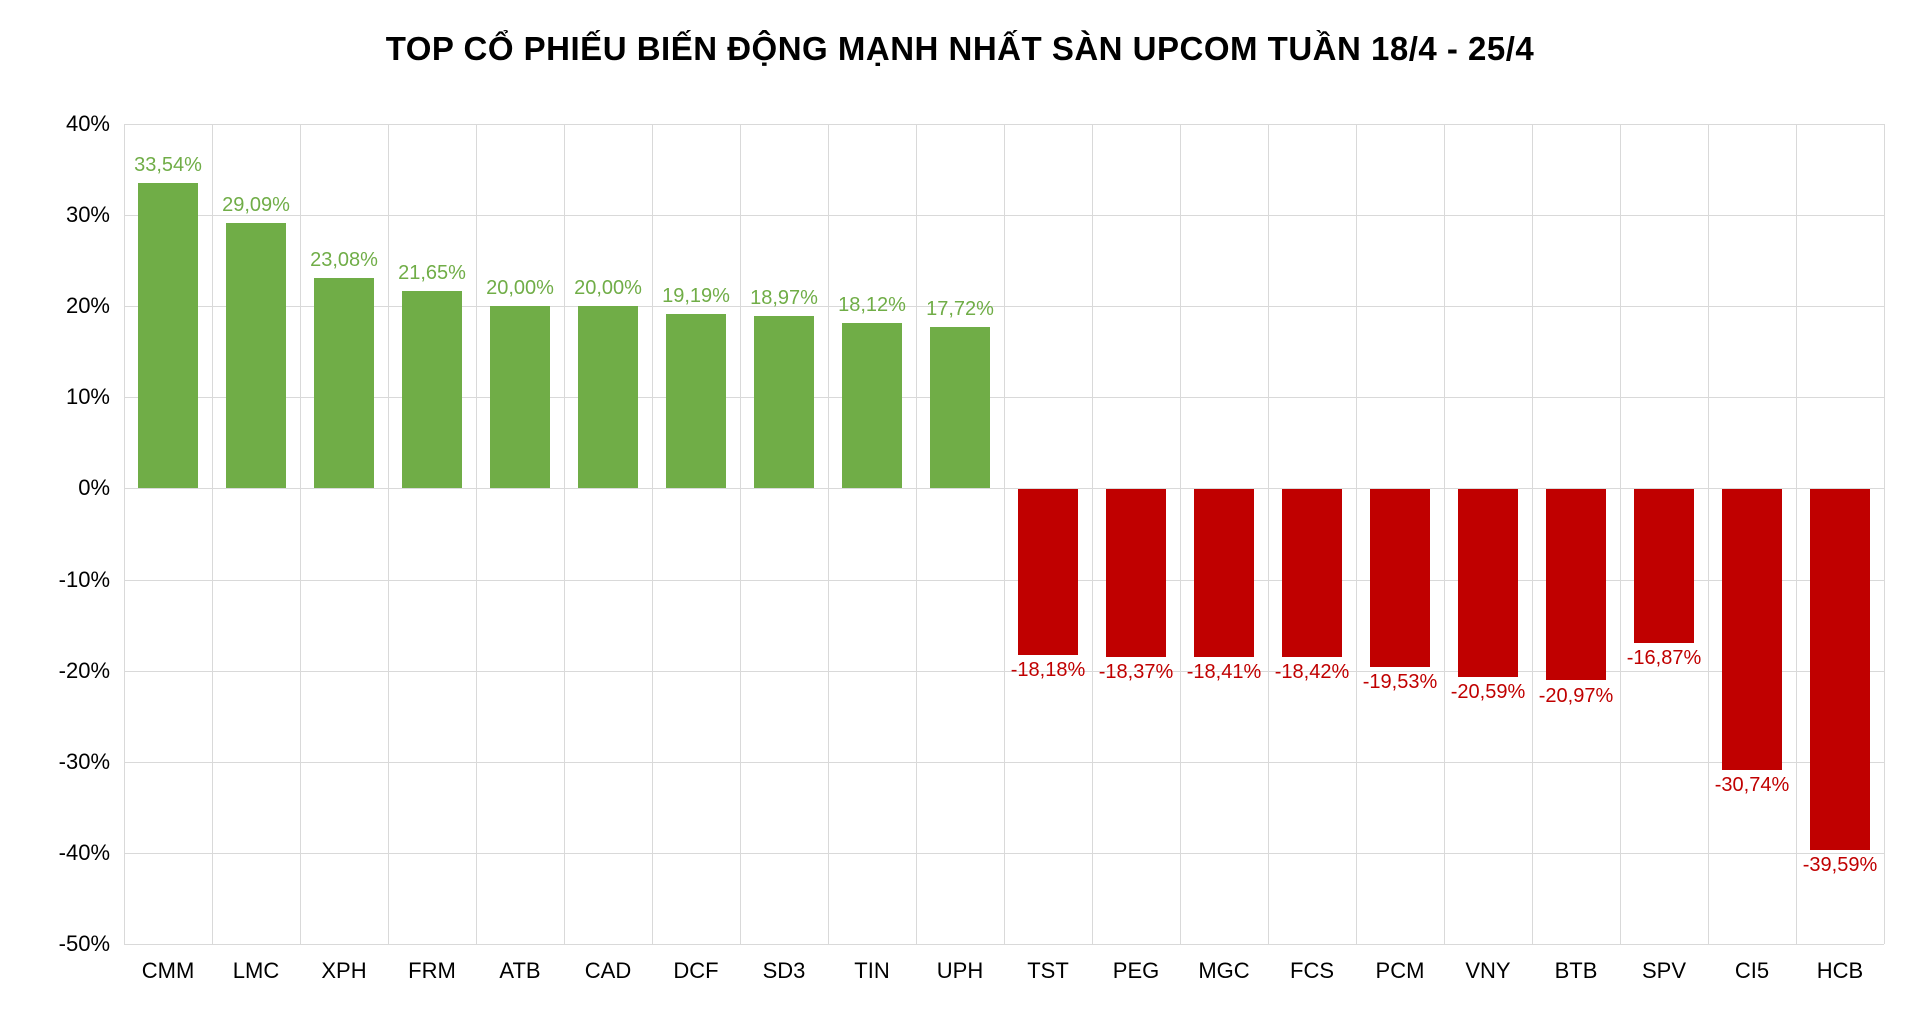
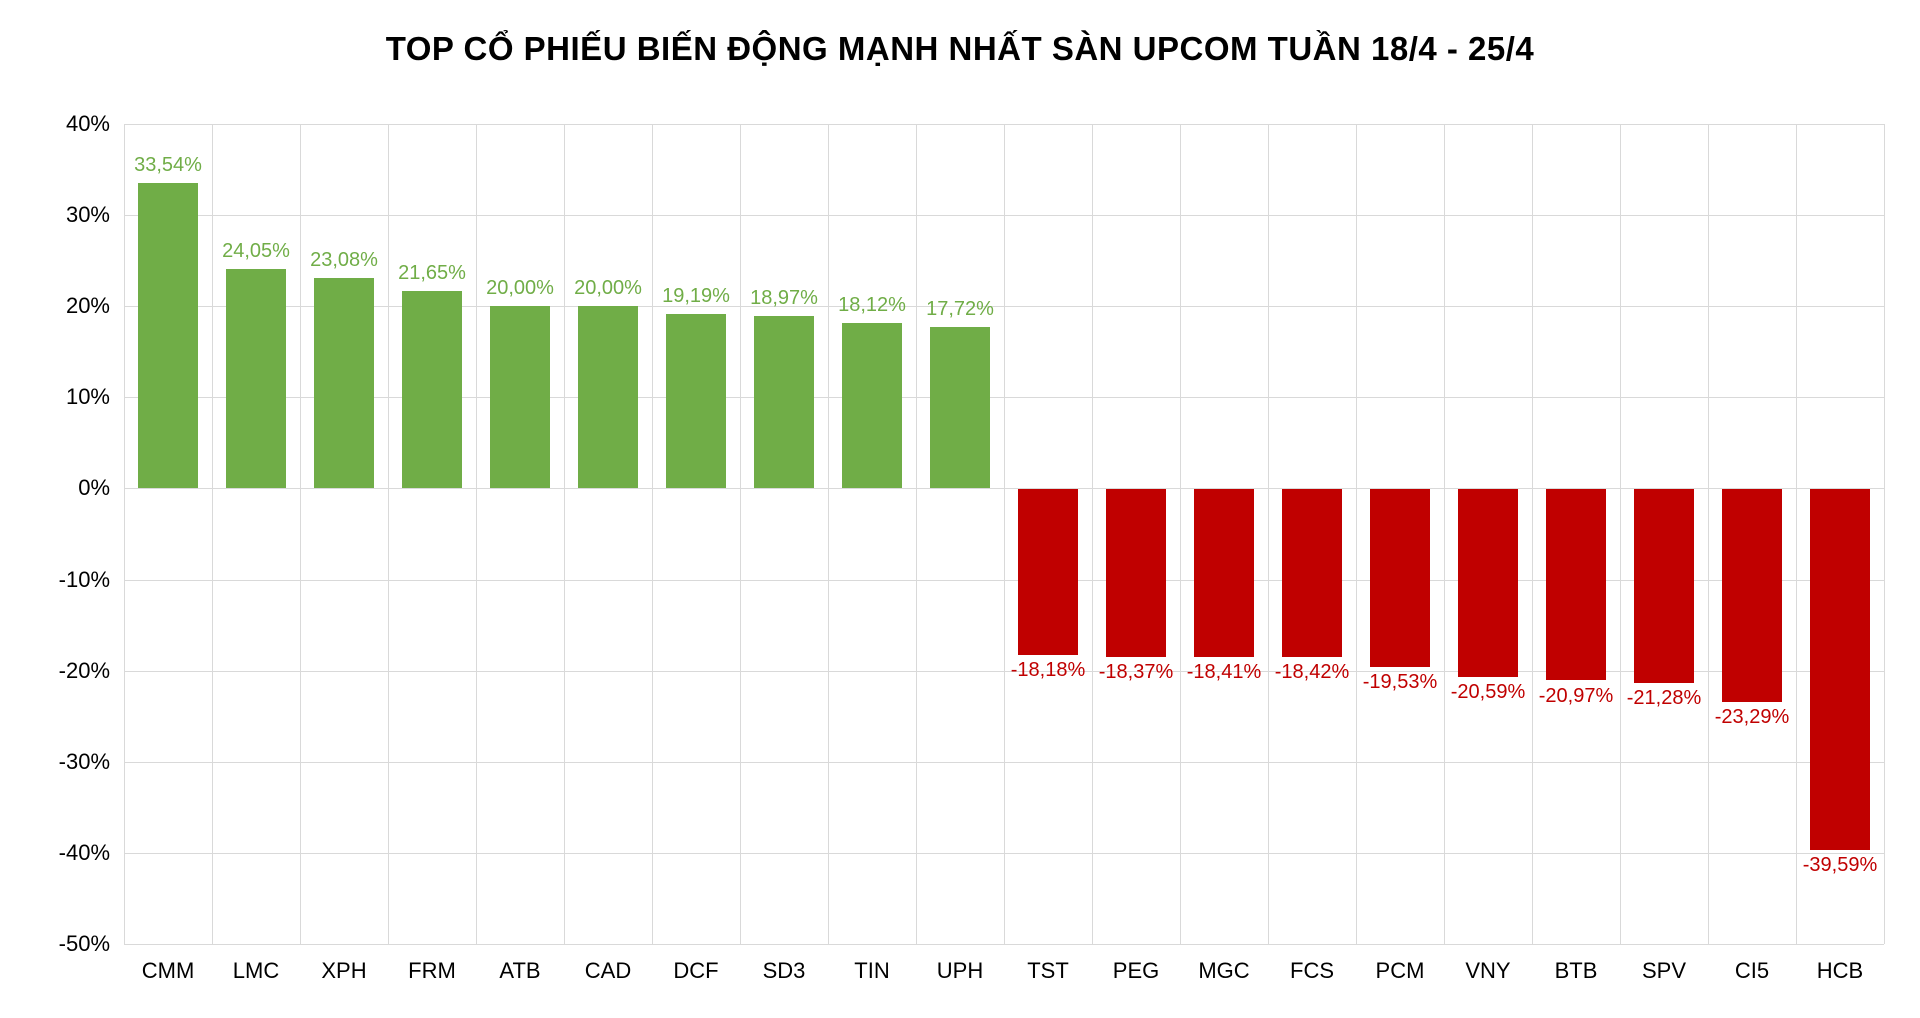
LMC: 29,09% -> 24,05%
SPV: -16,87% -> -21,28%
CI5: -30,74% -> -23,29%
